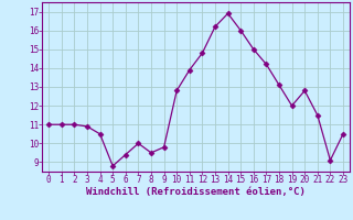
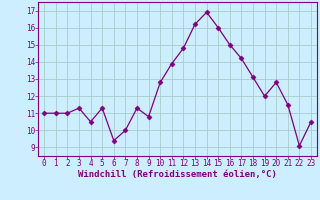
3: 10.9 -> 11.3
5: 8.8 -> 11.3
8: 9.5 -> 11.3
9: 9.8 -> 10.8
